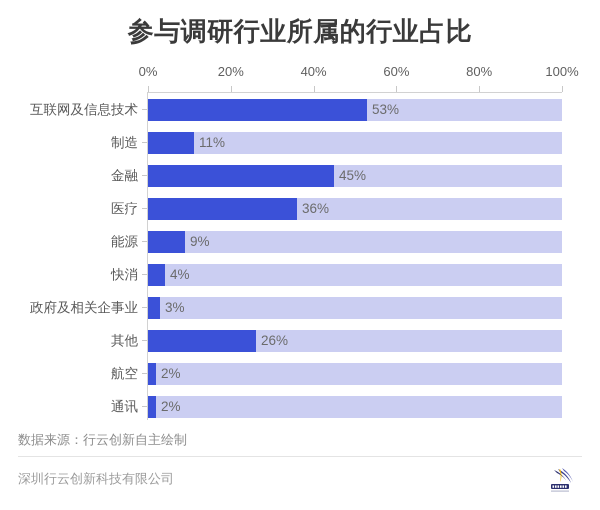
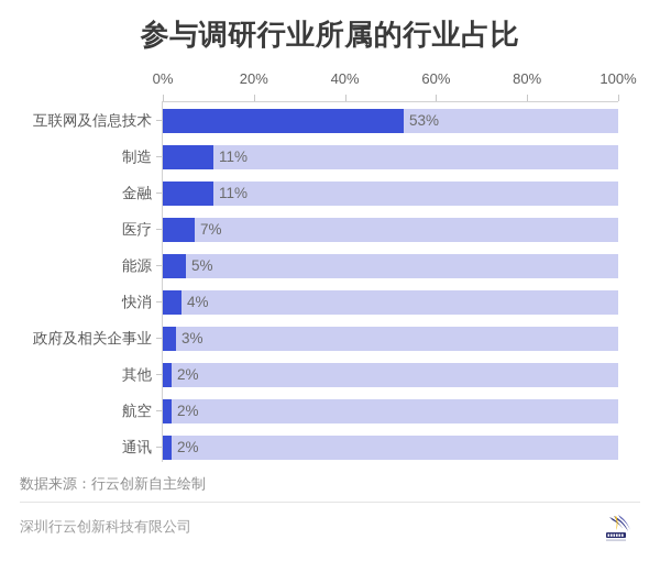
金融: 45% -> 11%
医疗: 36% -> 7%
能源: 9% -> 5%
其他: 26% -> 2%
